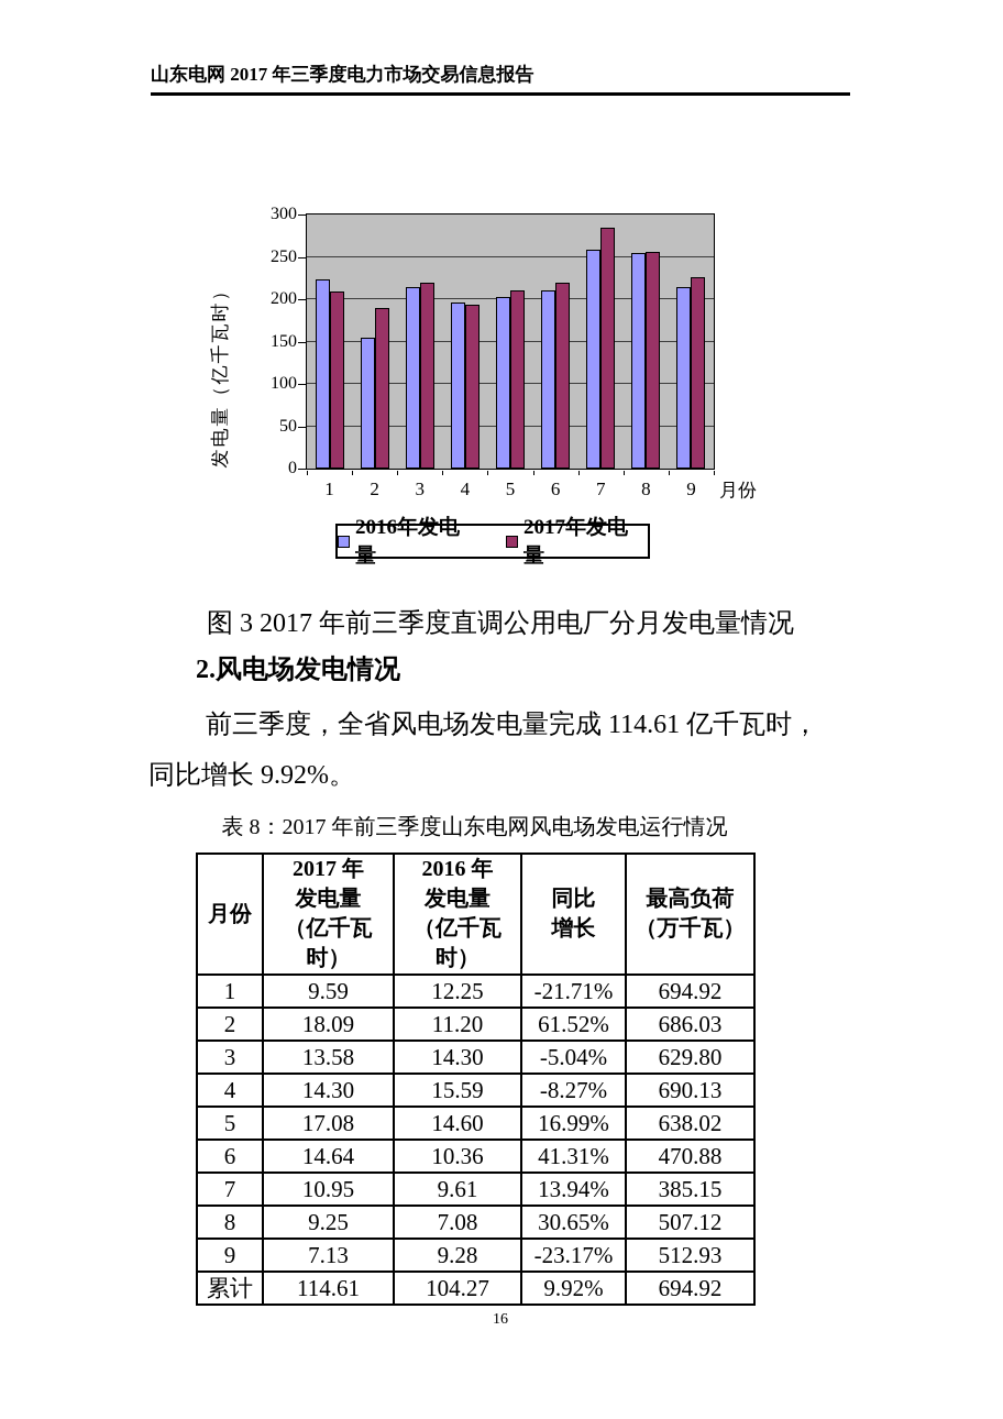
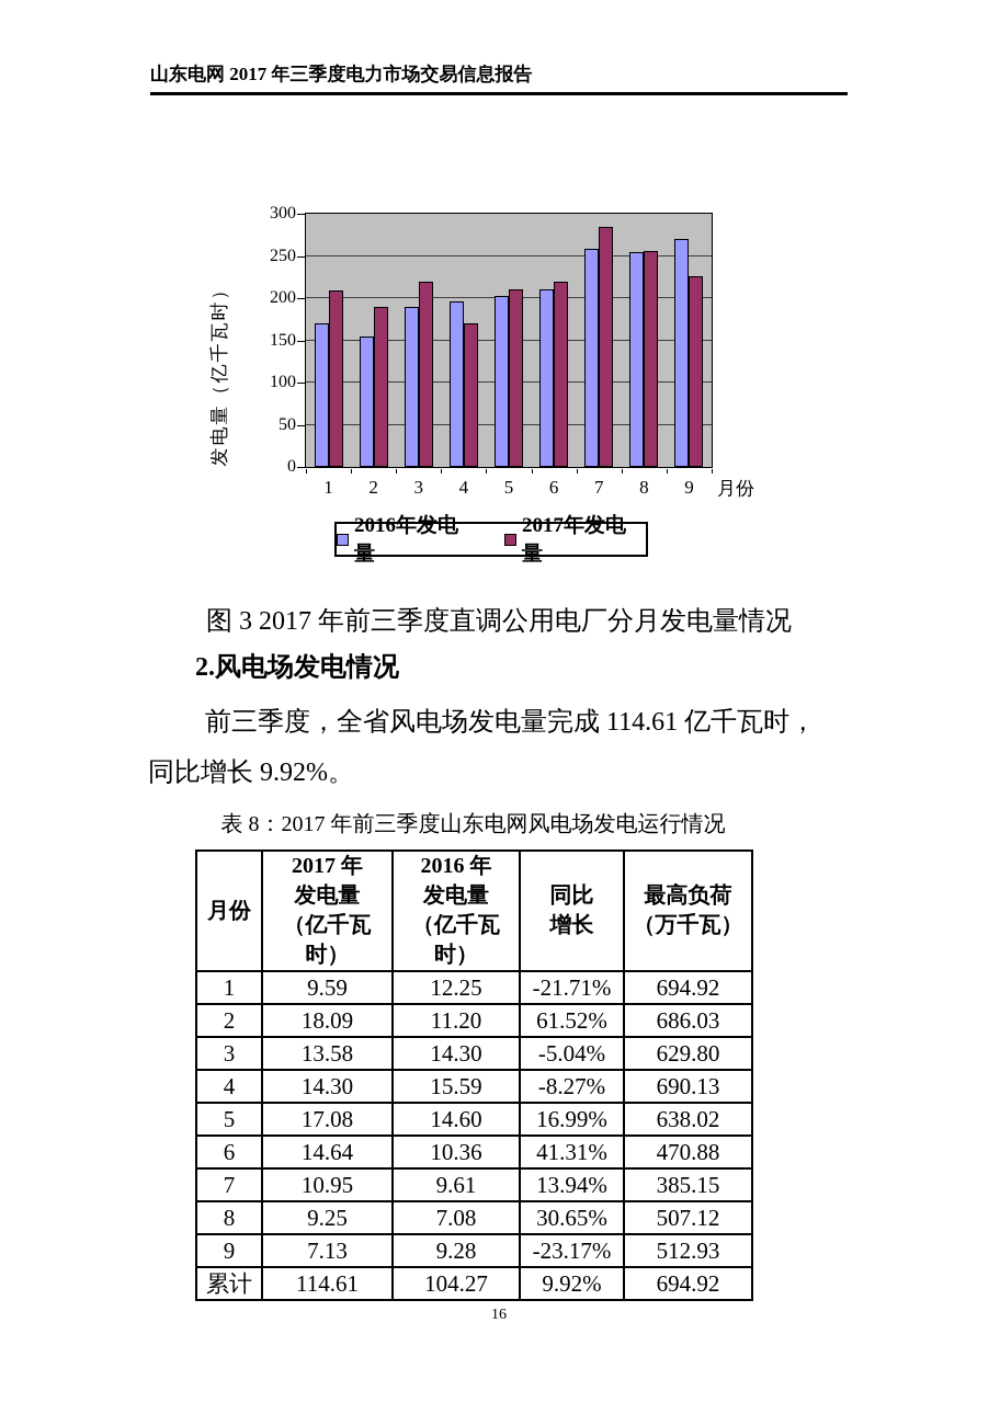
2016年发电量/1: 220 -> 170
2016年发电量/3: 210 -> 190
2017年发电量/4: 190 -> 170
2016年发电量/9: 210 -> 270
